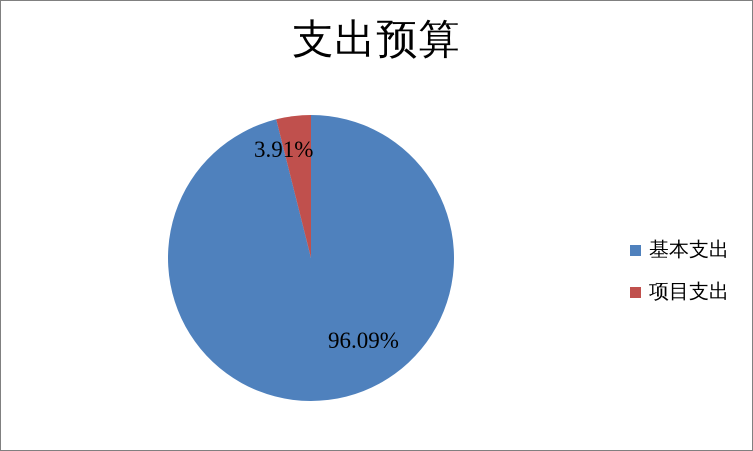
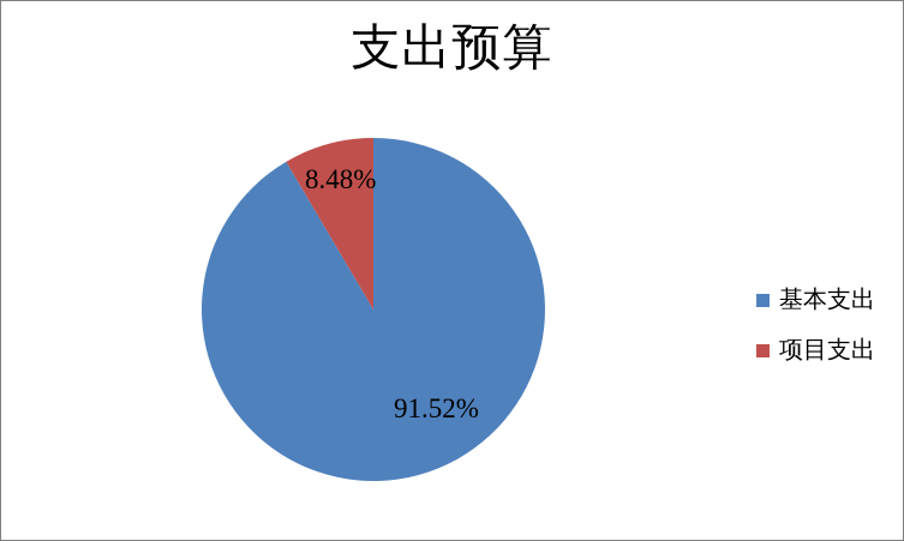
基本支出: 96.09% -> 91.52%
项目支出: 3.91% -> 8.48%
